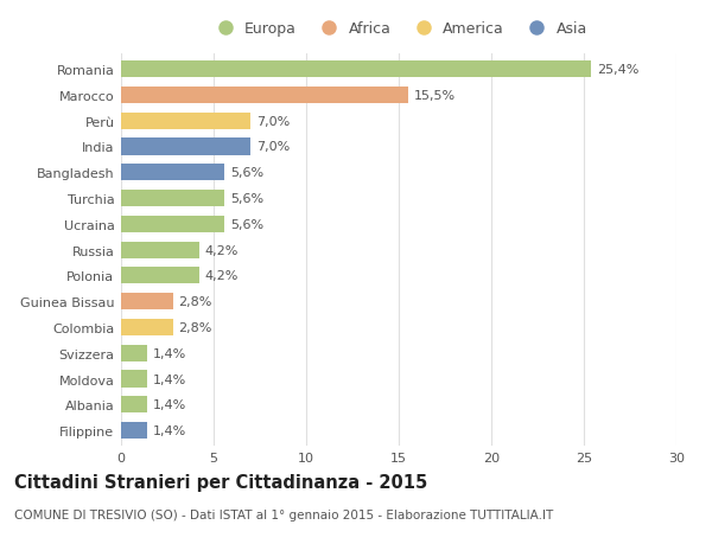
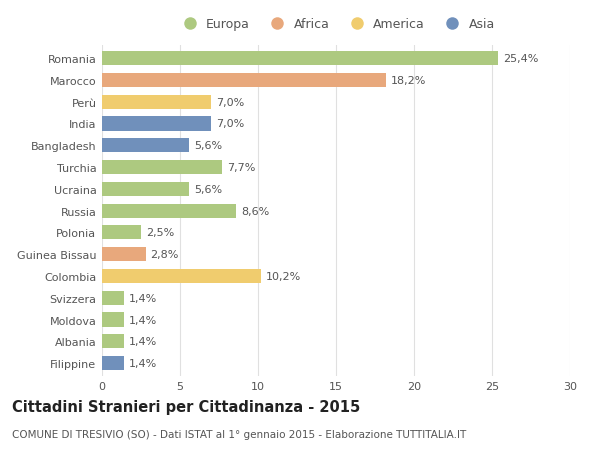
Marocco: 15,5% -> 18,2%
Turchia: 5,6% -> 7,7%
Russia: 4,2% -> 8,6%
Polonia: 4,2% -> 2,5%
Colombia: 2,8% -> 10,2%
